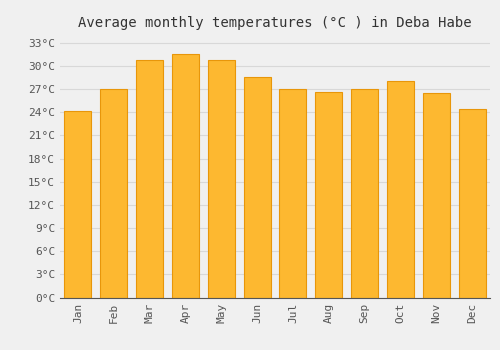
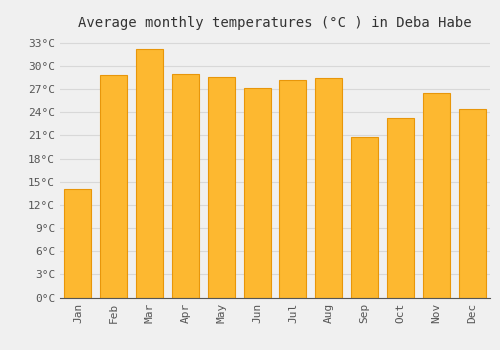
Jan: 24.2°C -> 14.0°C
Feb: 27.0°C -> 28.8°C
Mar: 30.8°C -> 32.2°C
Apr: 31.6°C -> 29.0°C
May: 30.8°C -> 28.6°C
Jun: 28.5°C -> 27.2°C
Jul: 27.0°C -> 28.2°C
Aug: 26.6°C -> 28.4°C
Sep: 27.0°C -> 20.8°C
Oct: 28.0°C -> 23.2°C
